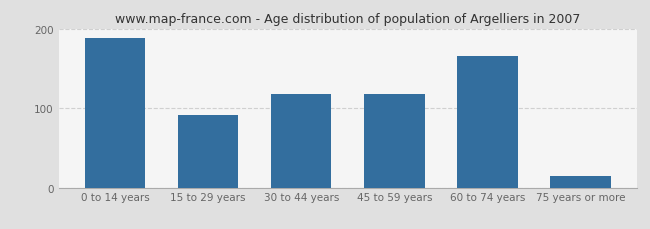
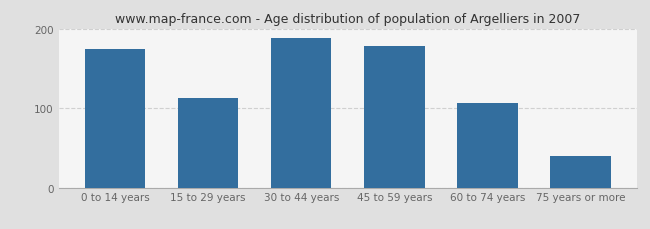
0 to 14 years: 188 -> 175
15 to 29 years: 92 -> 113
30 to 44 years: 118 -> 188
45 to 59 years: 118 -> 178
60 to 74 years: 166 -> 107
75 years or more: 14 -> 40
